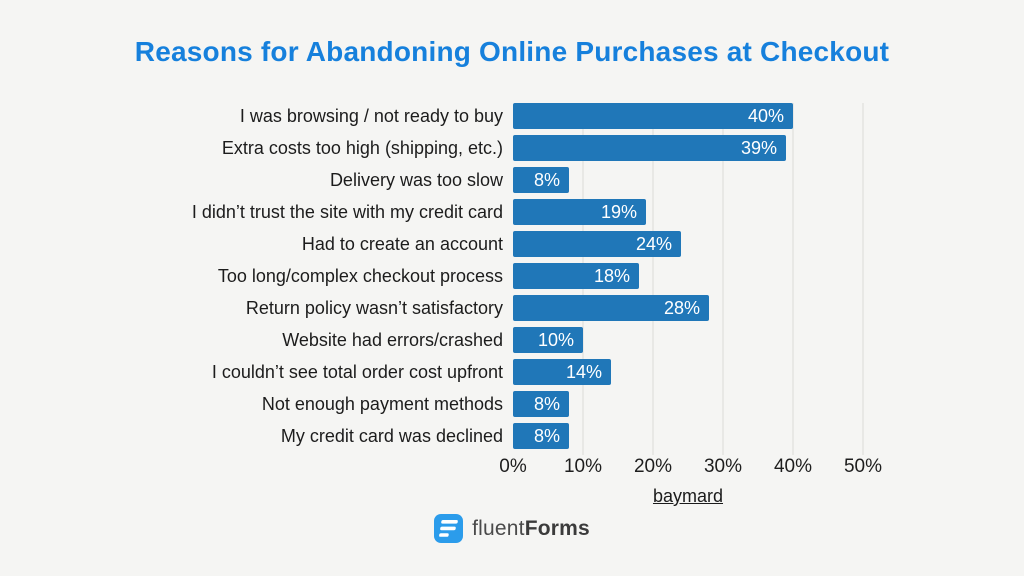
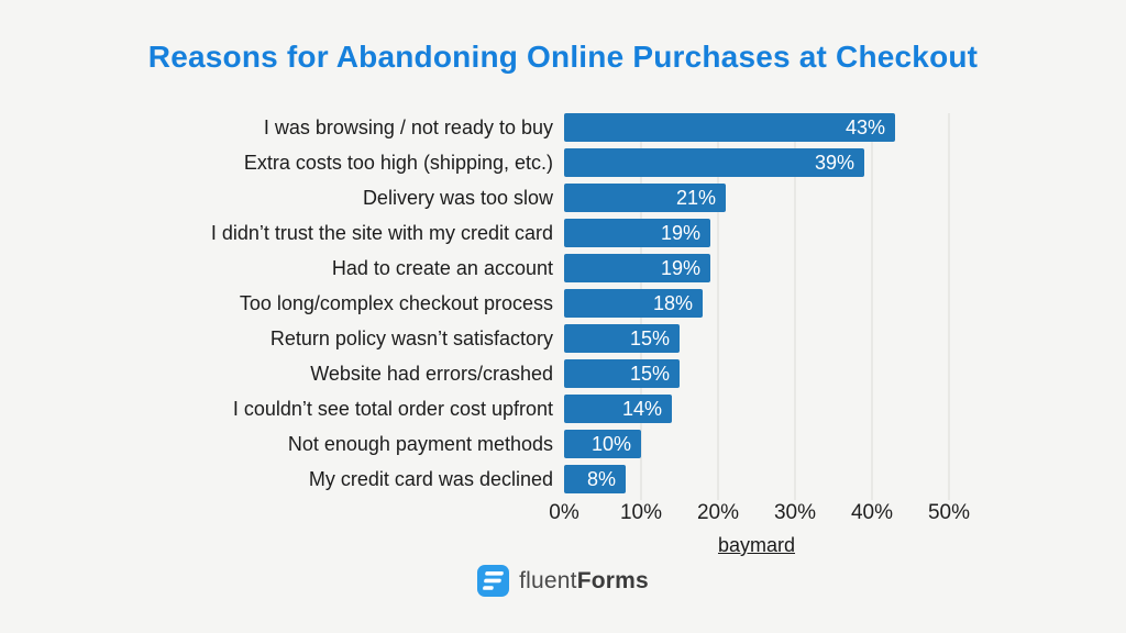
I was browsing / not ready to buy: 40% -> 43%
Delivery was too slow: 8% -> 21%
Had to create an account: 24% -> 19%
Return policy wasn’t satisfactory: 28% -> 15%
Website had errors/crashed: 10% -> 15%
Not enough payment methods: 8% -> 10%
